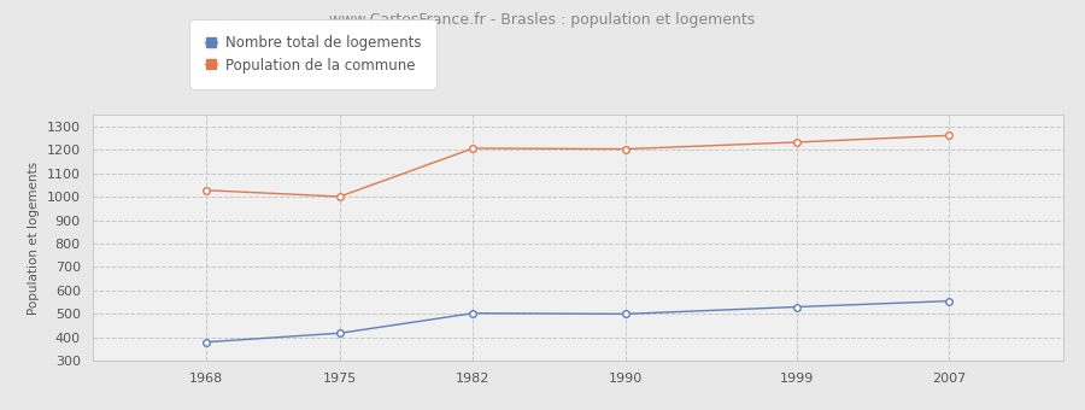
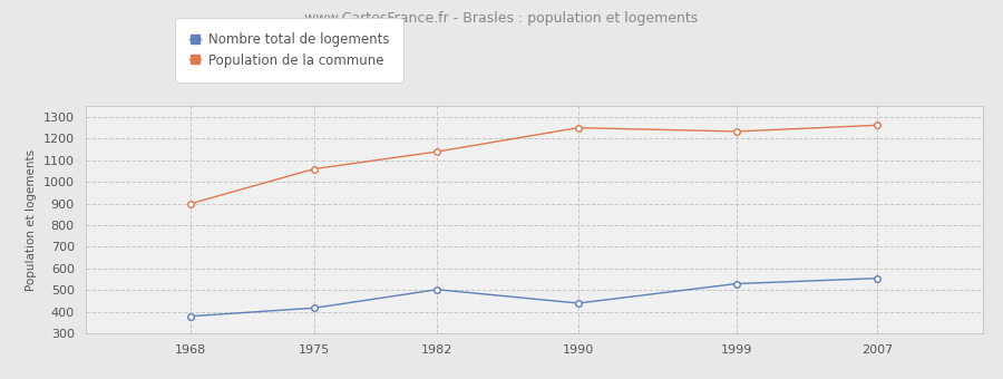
Population de la commune/1968: 1030 -> 900
Population de la commune/1975: 1000 -> 1060
Population de la commune/1982: 1210 -> 1140
Nombre total de logements/1990: 500 -> 440
Population de la commune/1990: 1200 -> 1250
